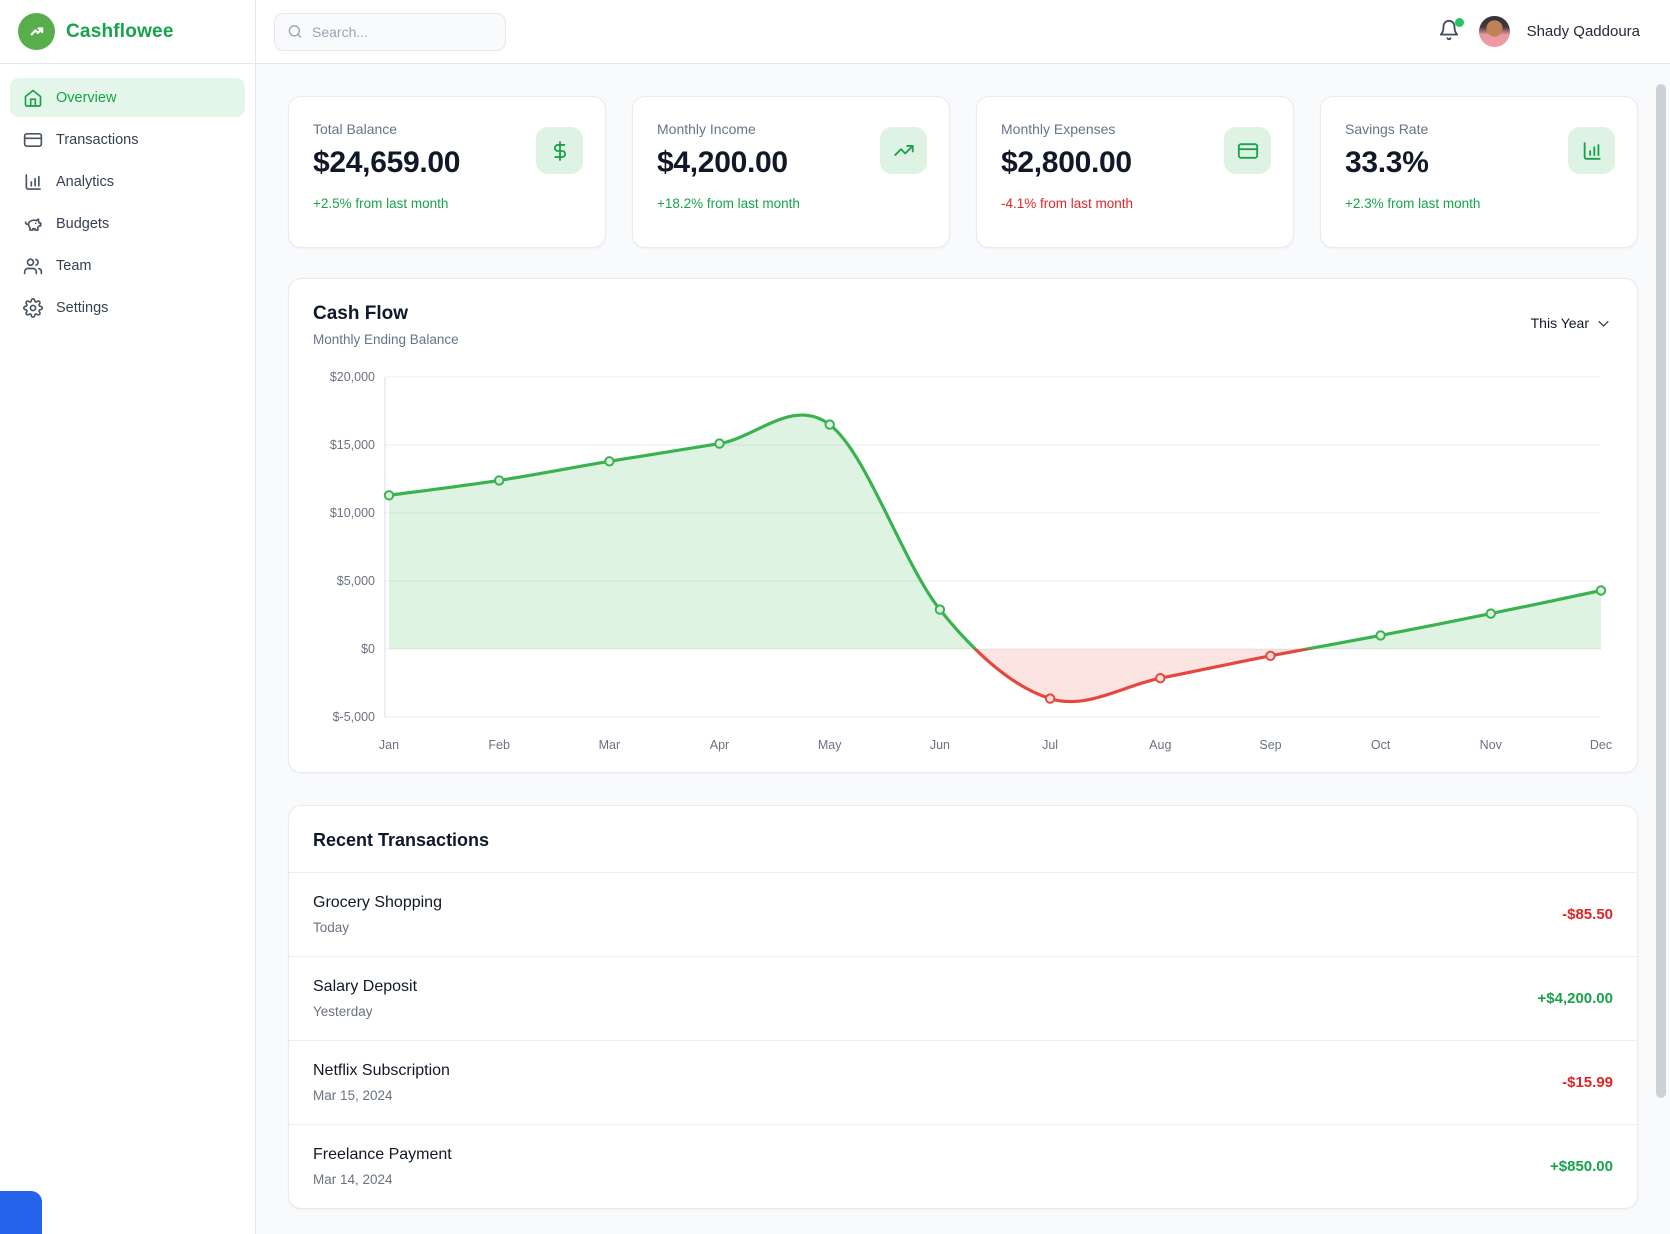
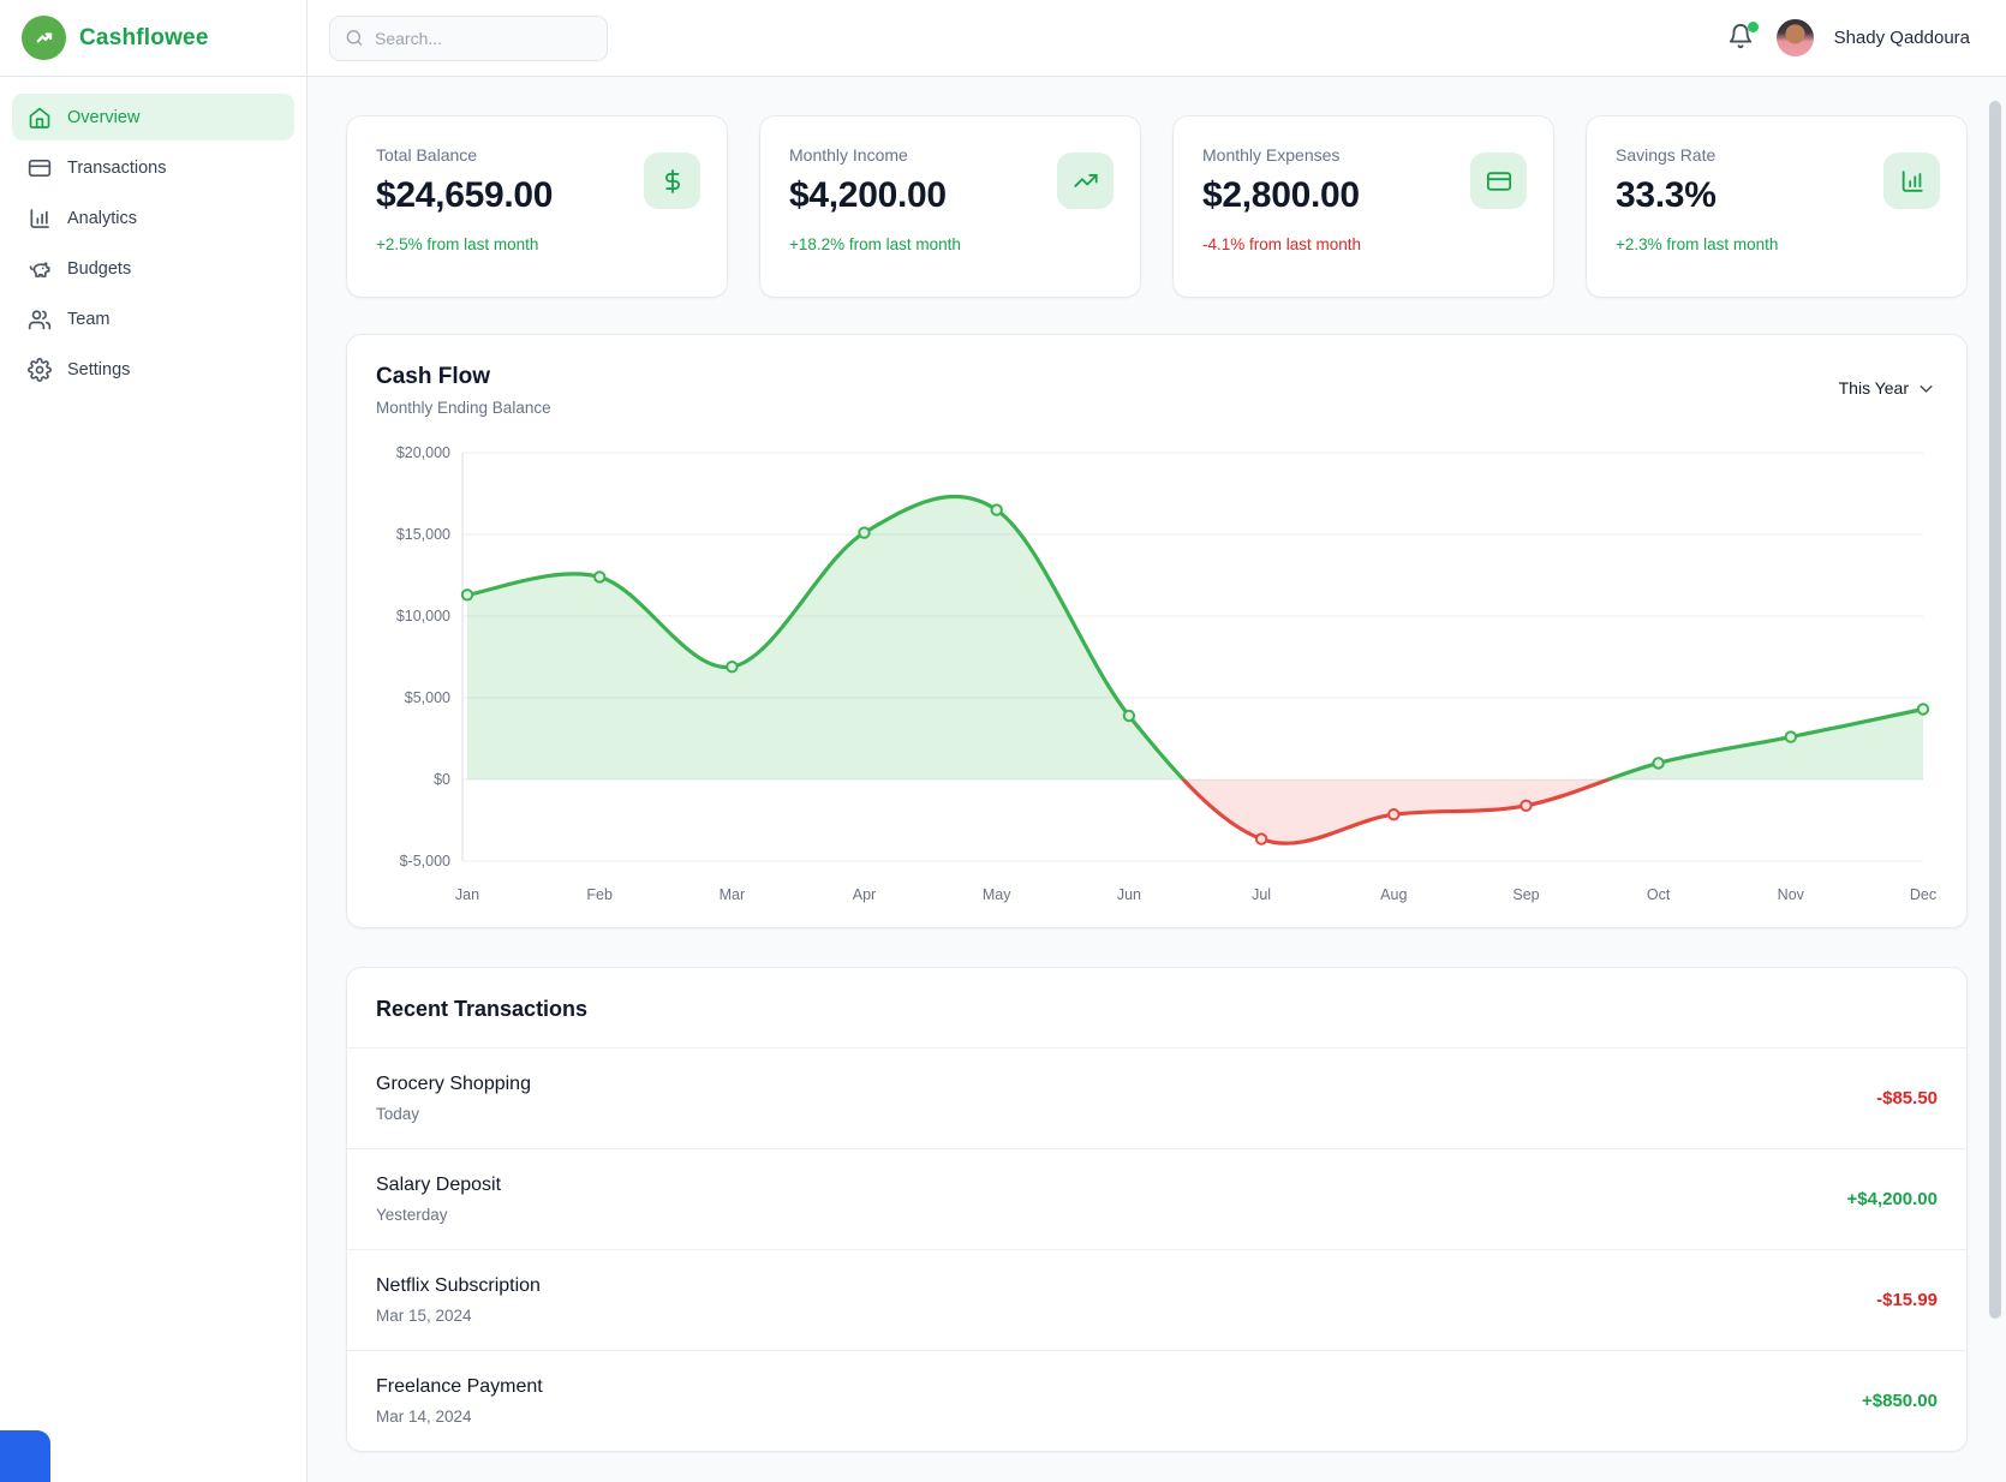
Mar: $13800 -> $6900
Jun: $2900 -> $3900
Sep: -$500 -> -$1600
